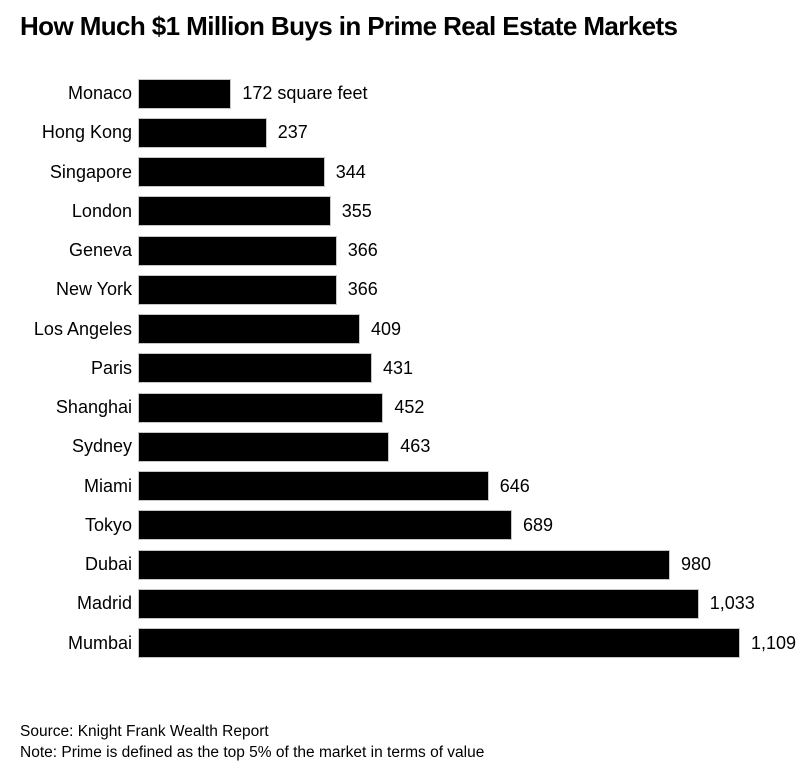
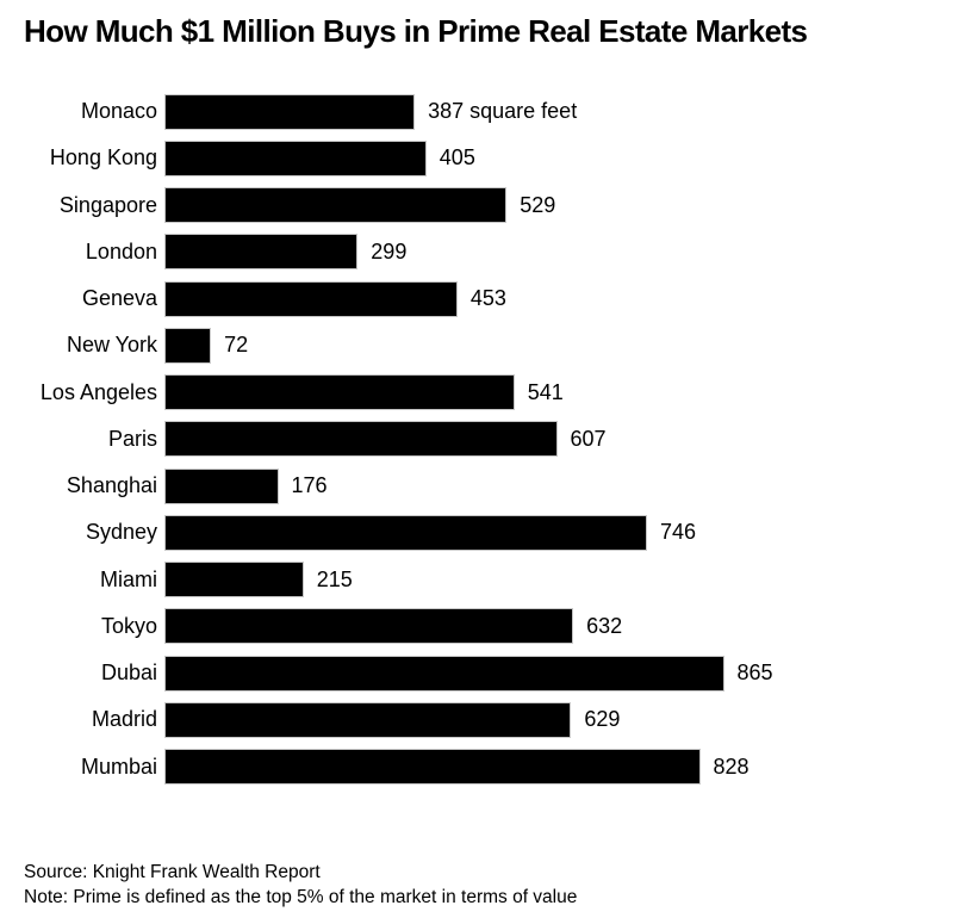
Monaco: 172 -> 387
Hong Kong: 237 -> 405
Singapore: 344 -> 529
London: 355 -> 299
Geneva: 366 -> 453
New York: 366 -> 72
Los Angeles: 409 -> 541
Paris: 431 -> 607
Shanghai: 452 -> 176
Sydney: 463 -> 746
Miami: 646 -> 215
Tokyo: 689 -> 632
Dubai: 980 -> 865
Madrid: 1,033 -> 629
Mumbai: 1,109 -> 828
